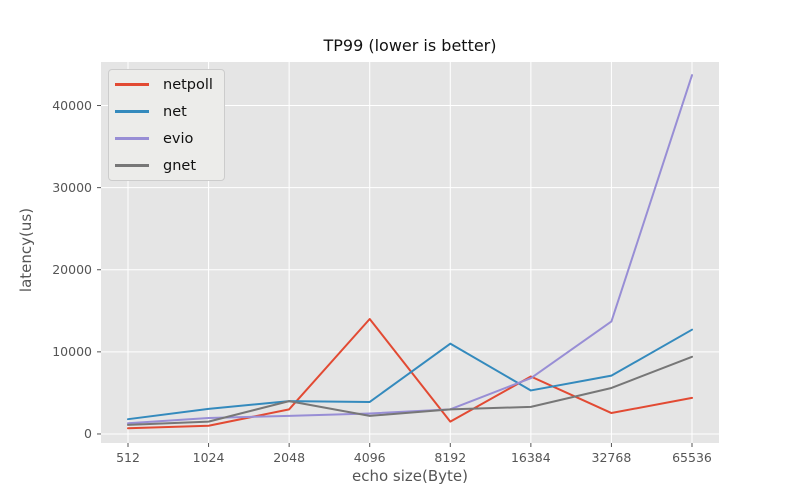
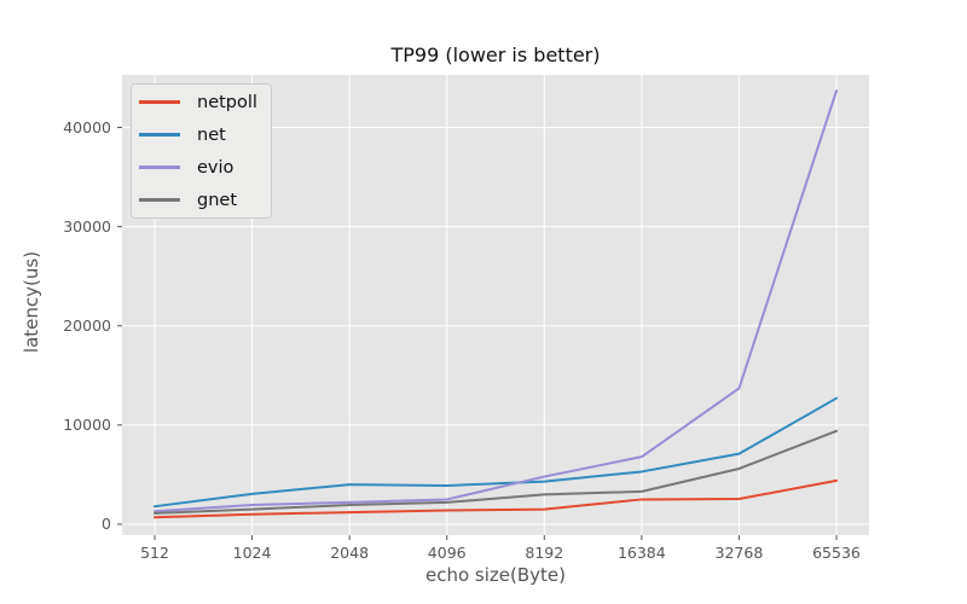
netpoll/2048: 3000 -> 1000
gnet/2048: 4000 -> 2000
netpoll/4096: 14000 -> 1000
net/8192: 11000 -> 4000
evio/8192: 3000 -> 5000
netpoll/16384: 7000 -> 2000
